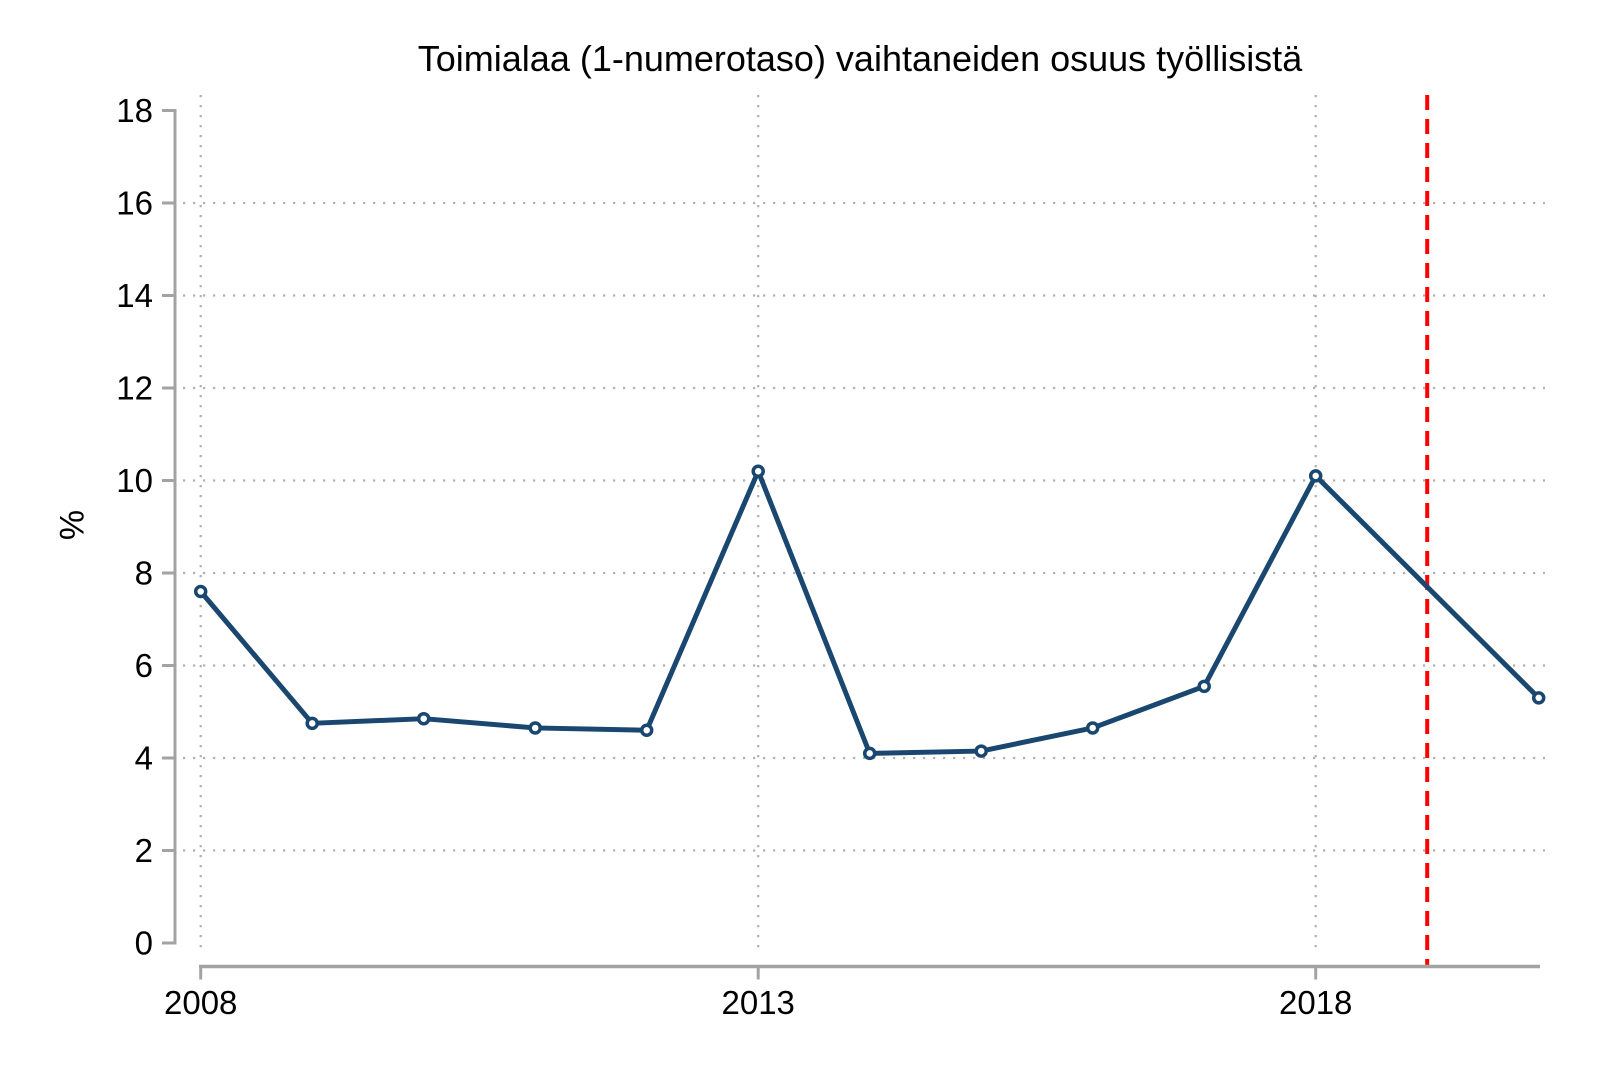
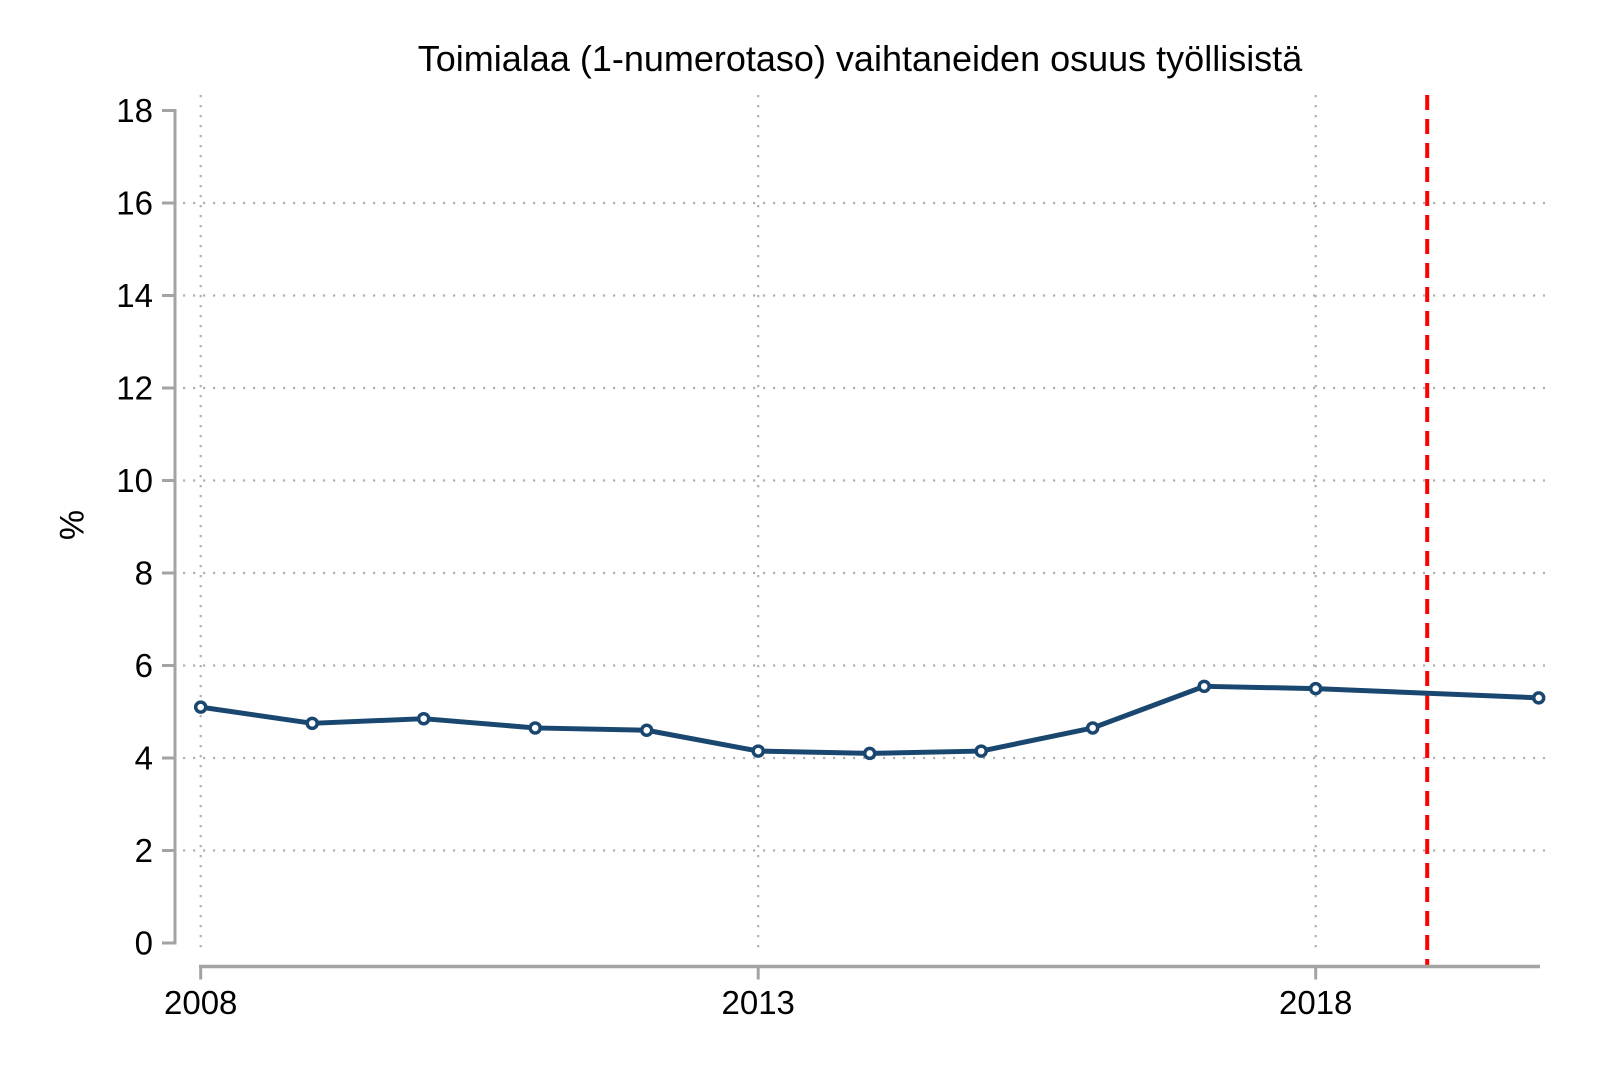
2008: 7.6 -> 5.1
2013: 10.2 -> 4.2
2018: 10.1 -> 5.5
